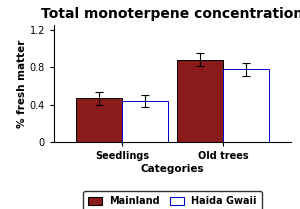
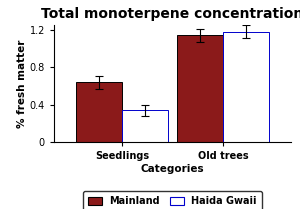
Mainland/Seedlings: 0.47 -> 0.64
Haida Gwaii/Seedlings: 0.44 -> 0.34
Mainland/Old trees: 0.88 -> 1.14
Haida Gwaii/Old trees: 0.78 -> 1.18
